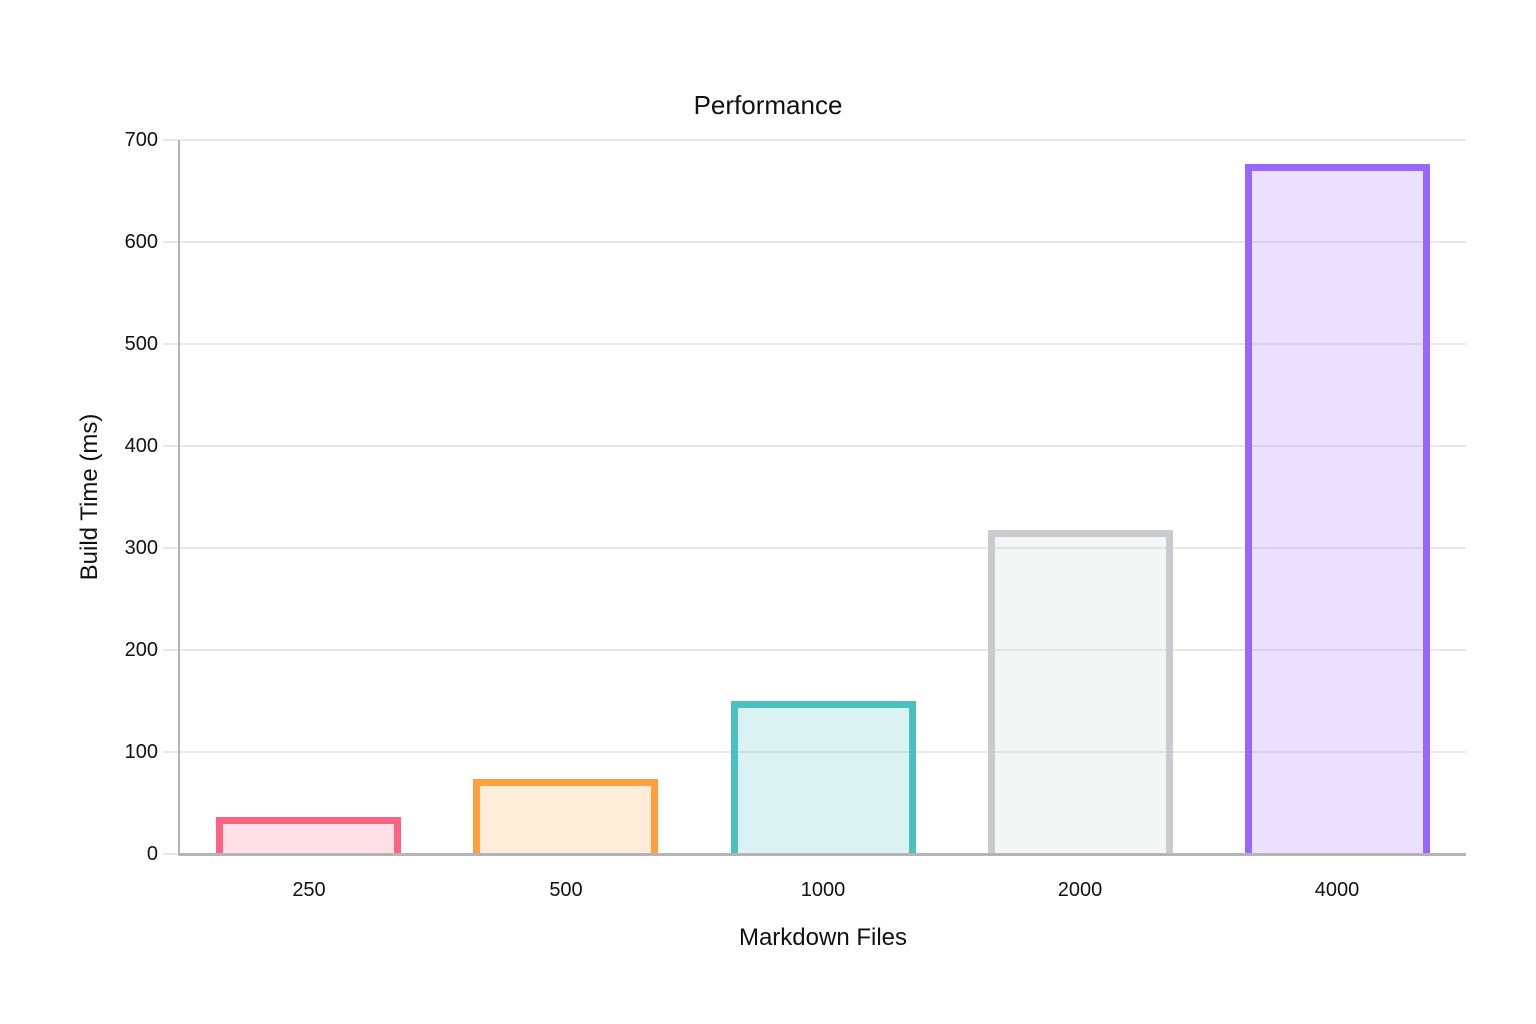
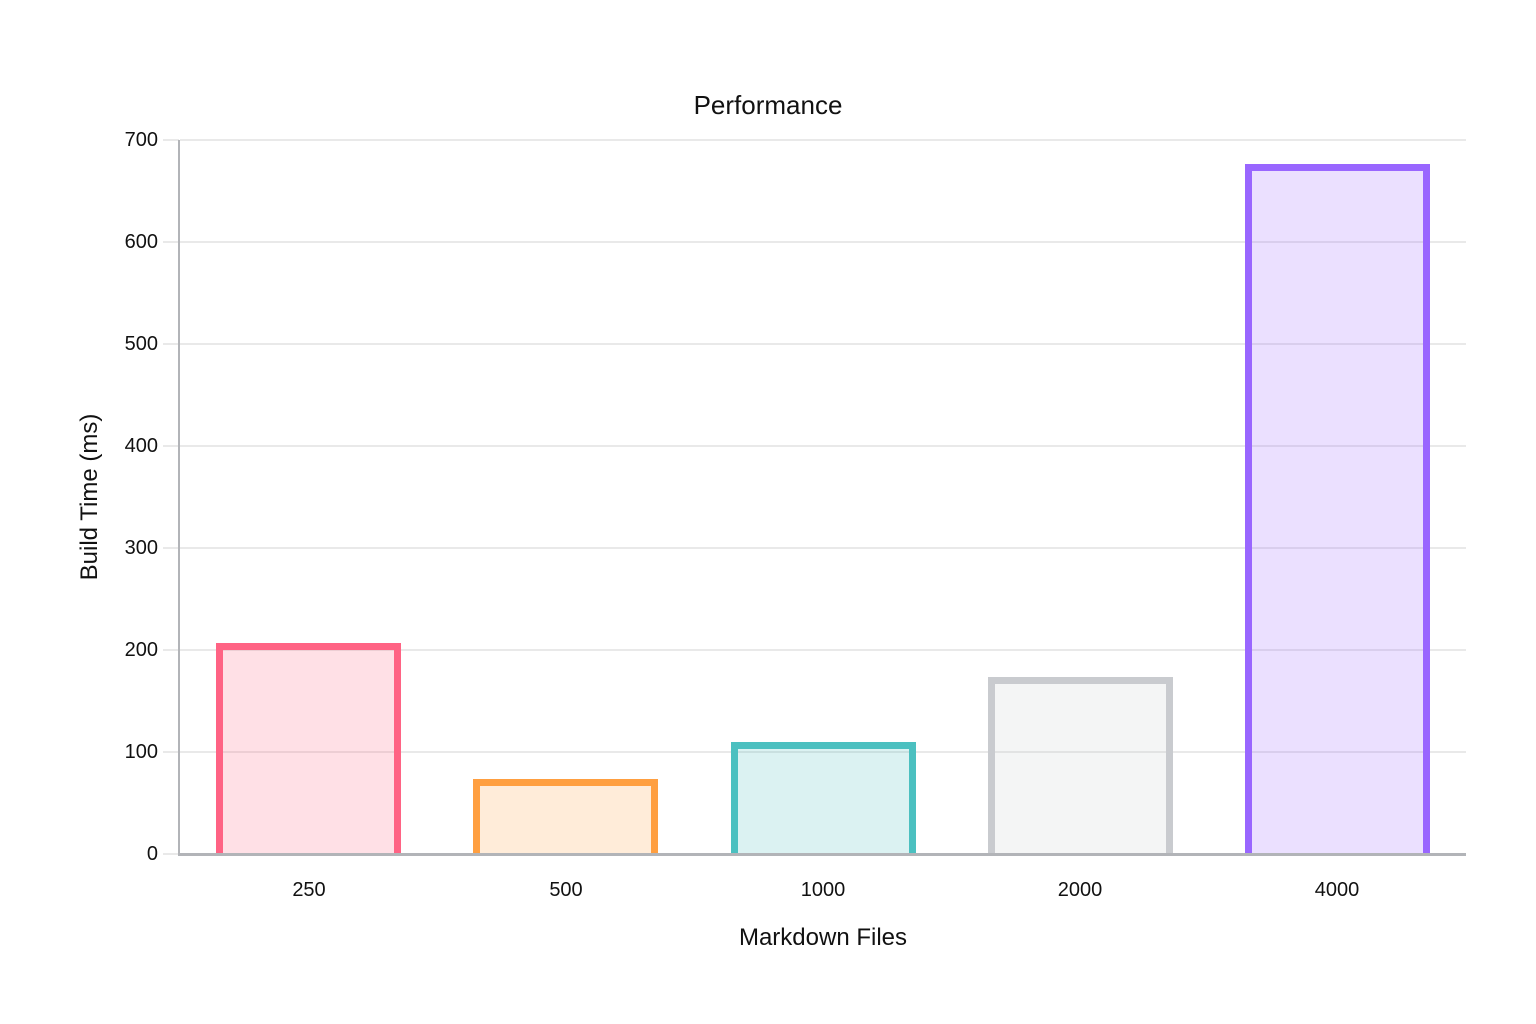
250: 36 -> 207
1000: 150 -> 110
2000: 318 -> 174
